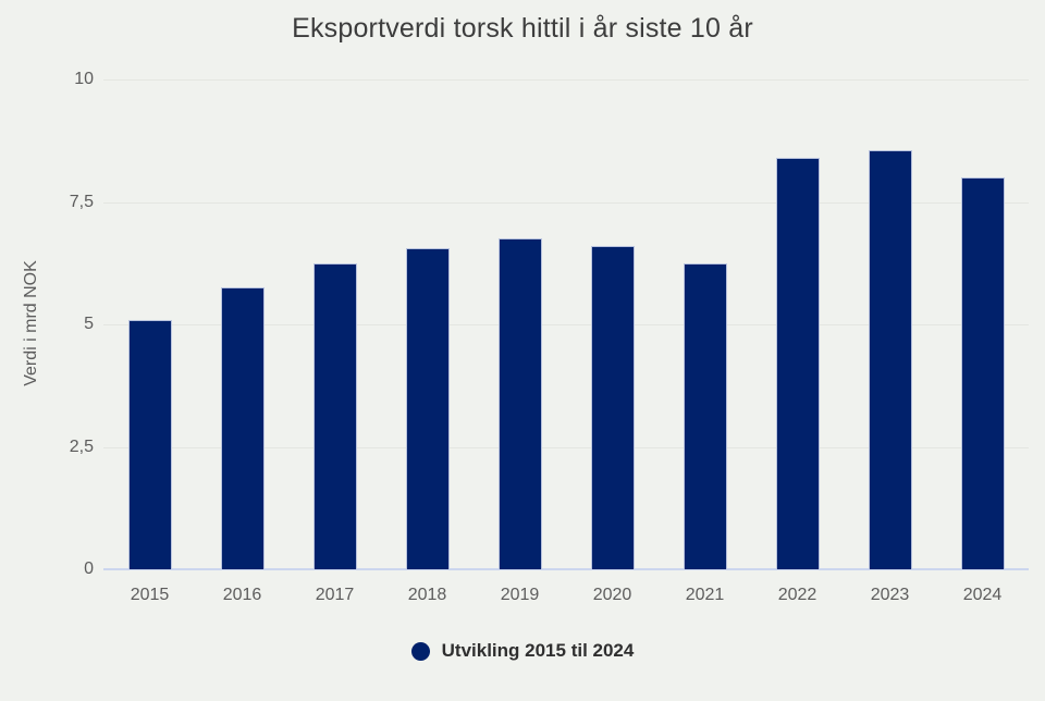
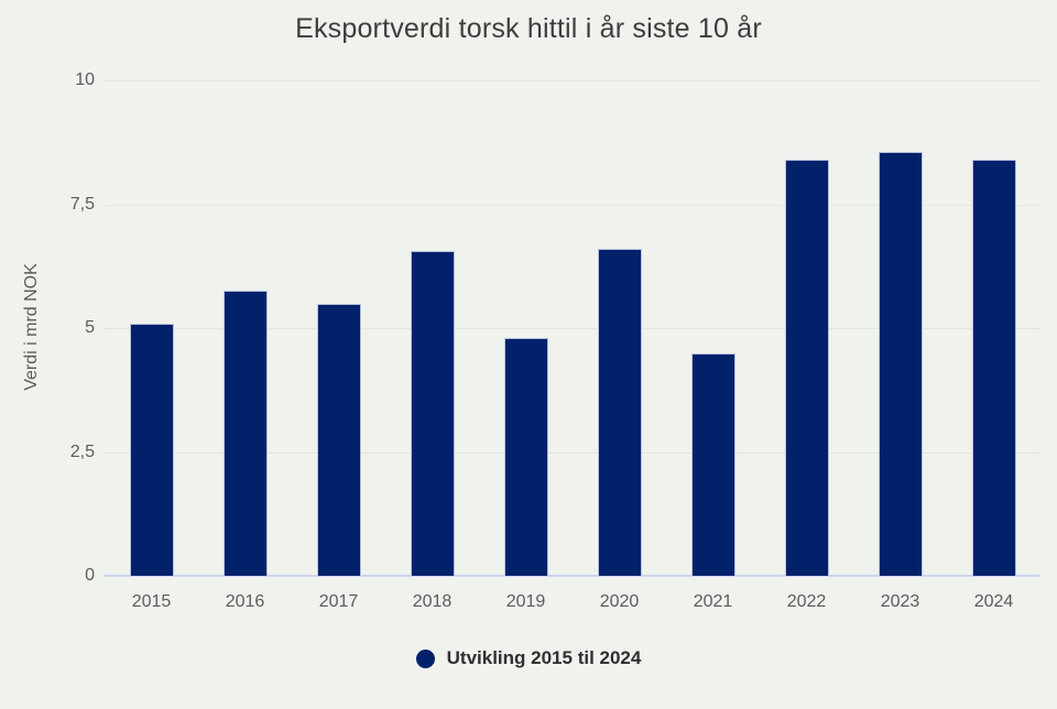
2017: 6.2 -> 5.5
2019: 6.8 -> 4.8
2021: 6.2 -> 4.5
2024: 8.0 -> 8.4
